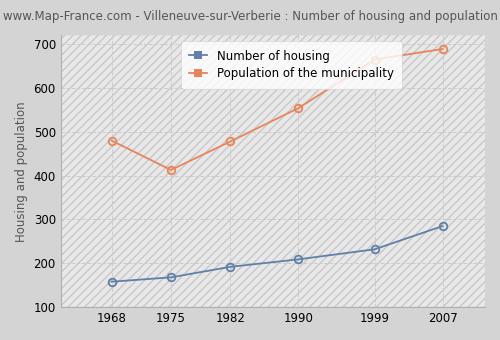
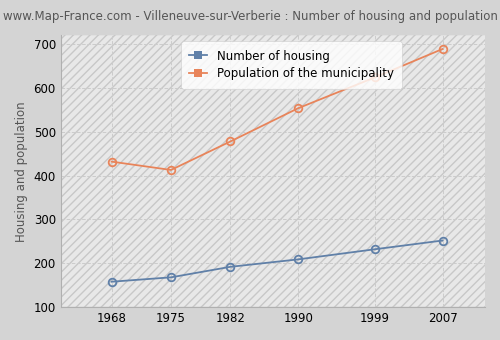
Population of the municipality/1968: 480 -> 432
Population of the municipality/1999: 665 -> 624
Number of housing/2007: 285 -> 252
